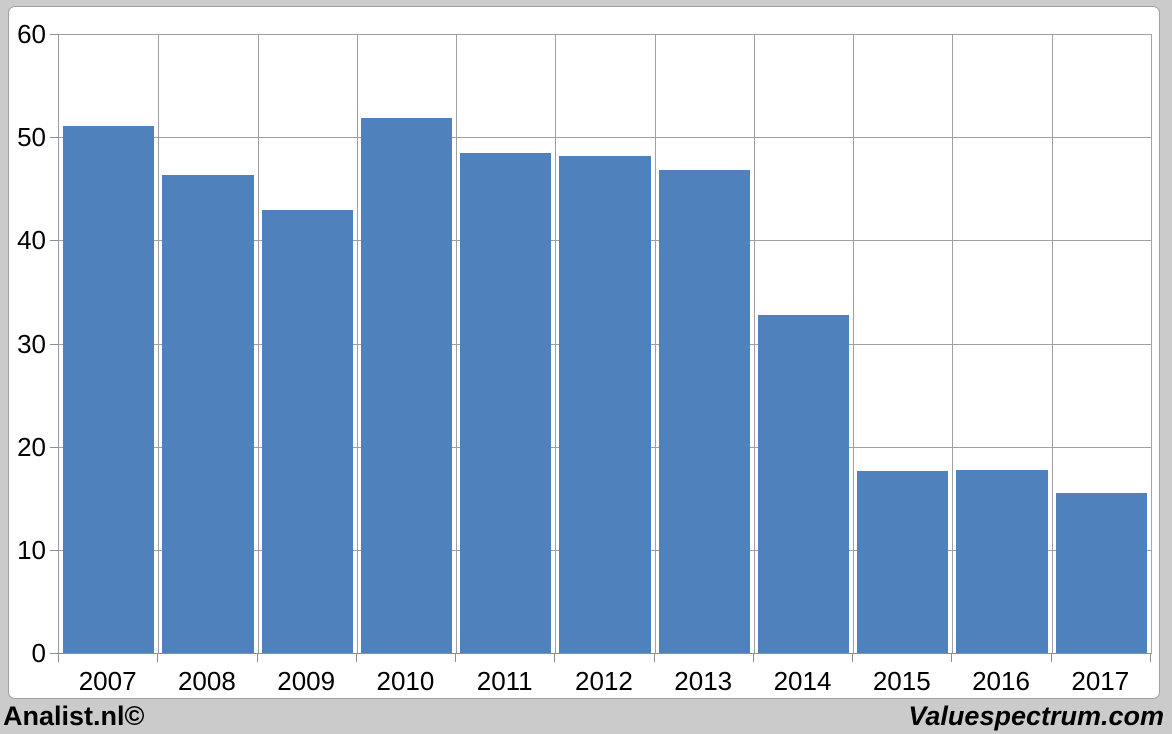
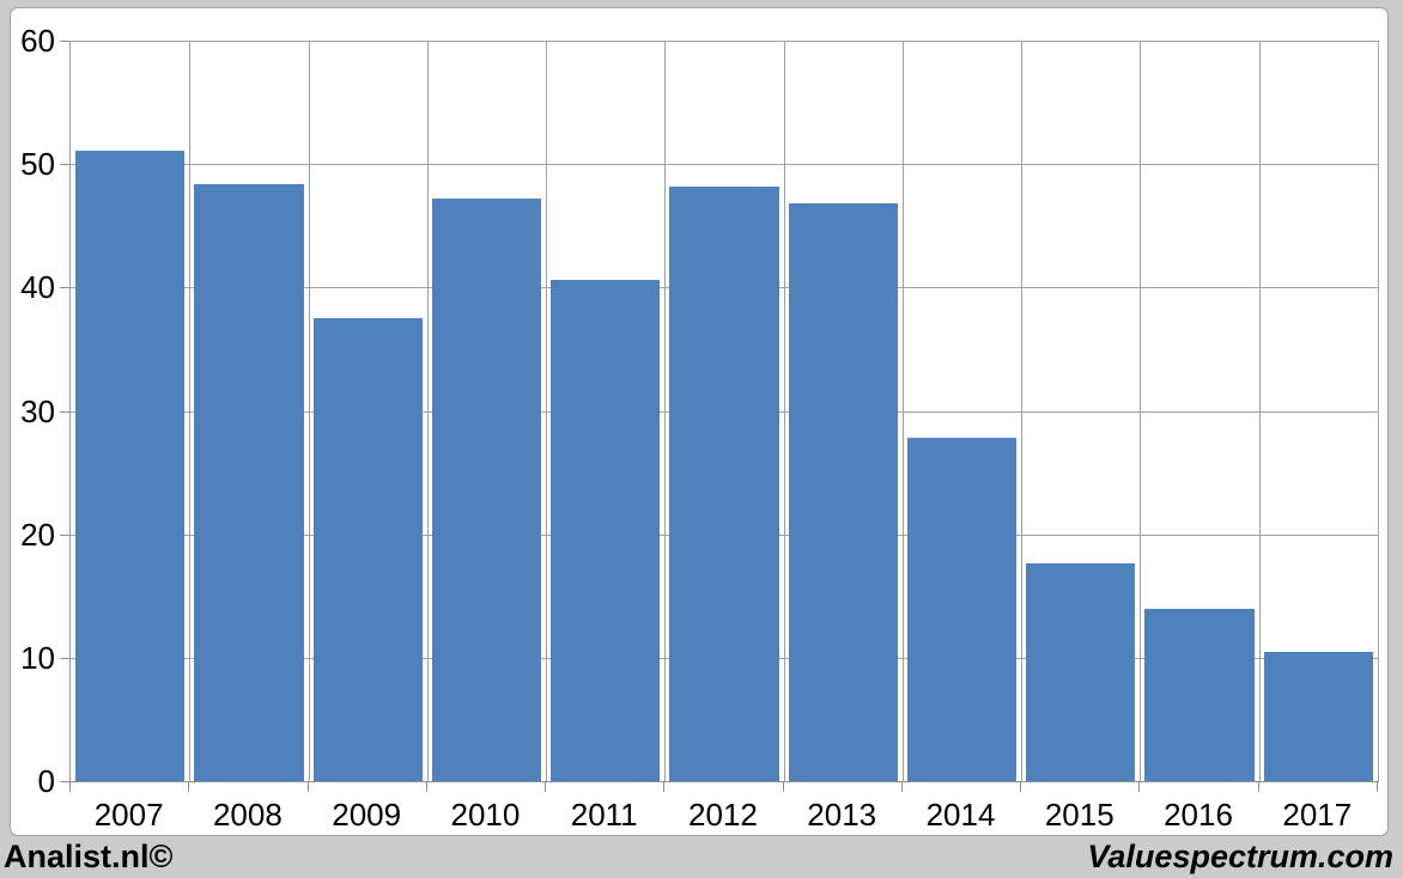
2008: 46.3 -> 48.4
2009: 42.9 -> 37.5
2010: 51.9 -> 47.2
2011: 48.5 -> 40.6
2014: 32.8 -> 27.8
2016: 17.7 -> 14.0
2017: 15.5 -> 10.5
